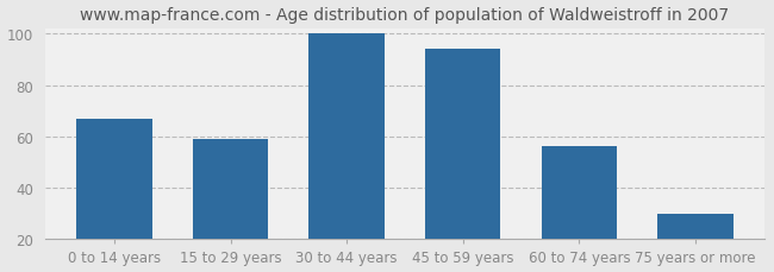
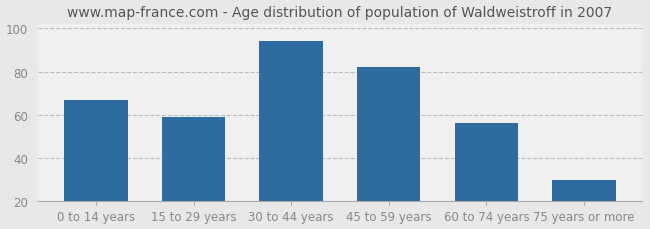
30 to 44 years: 100 -> 94
45 to 59 years: 94 -> 82
